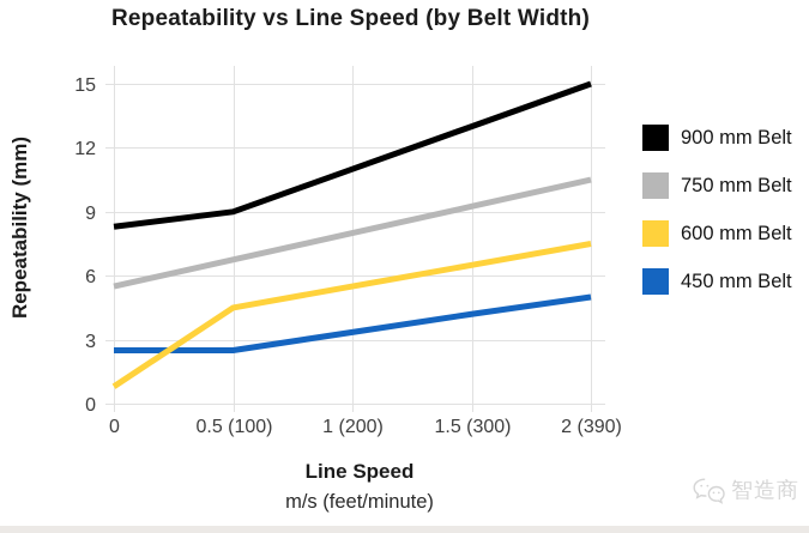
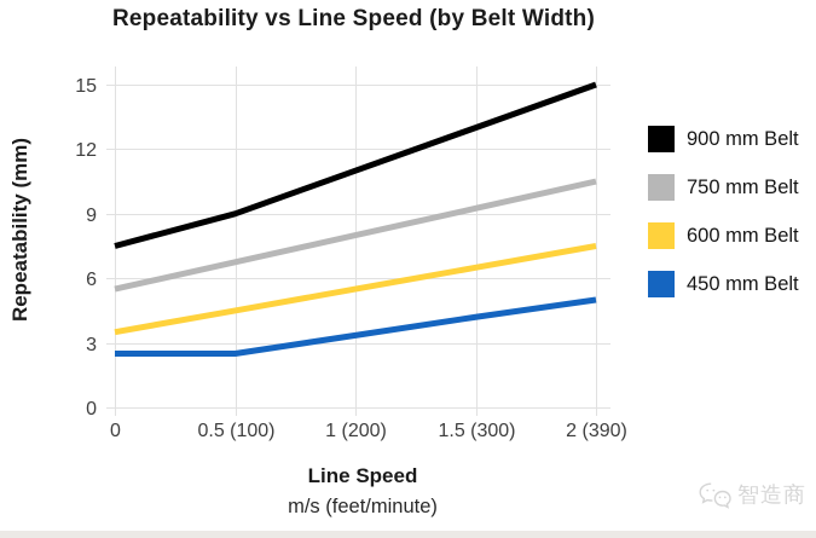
900 mm Belt/0: 8.3 -> 7.5
600 mm Belt/0: 0.8 -> 3.5
